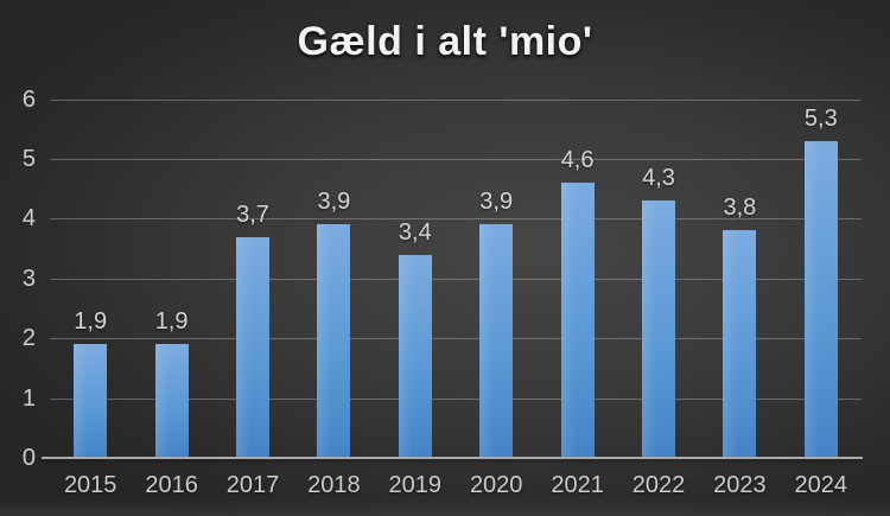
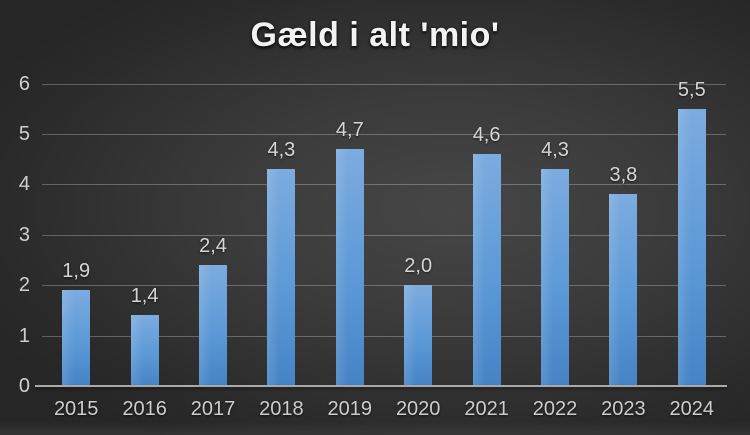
2016: 1,9 -> 1,4
2017: 3,7 -> 2,4
2018: 3,9 -> 4,3
2019: 3,4 -> 4,7
2020: 3,9 -> 2,0
2024: 5,3 -> 5,5
